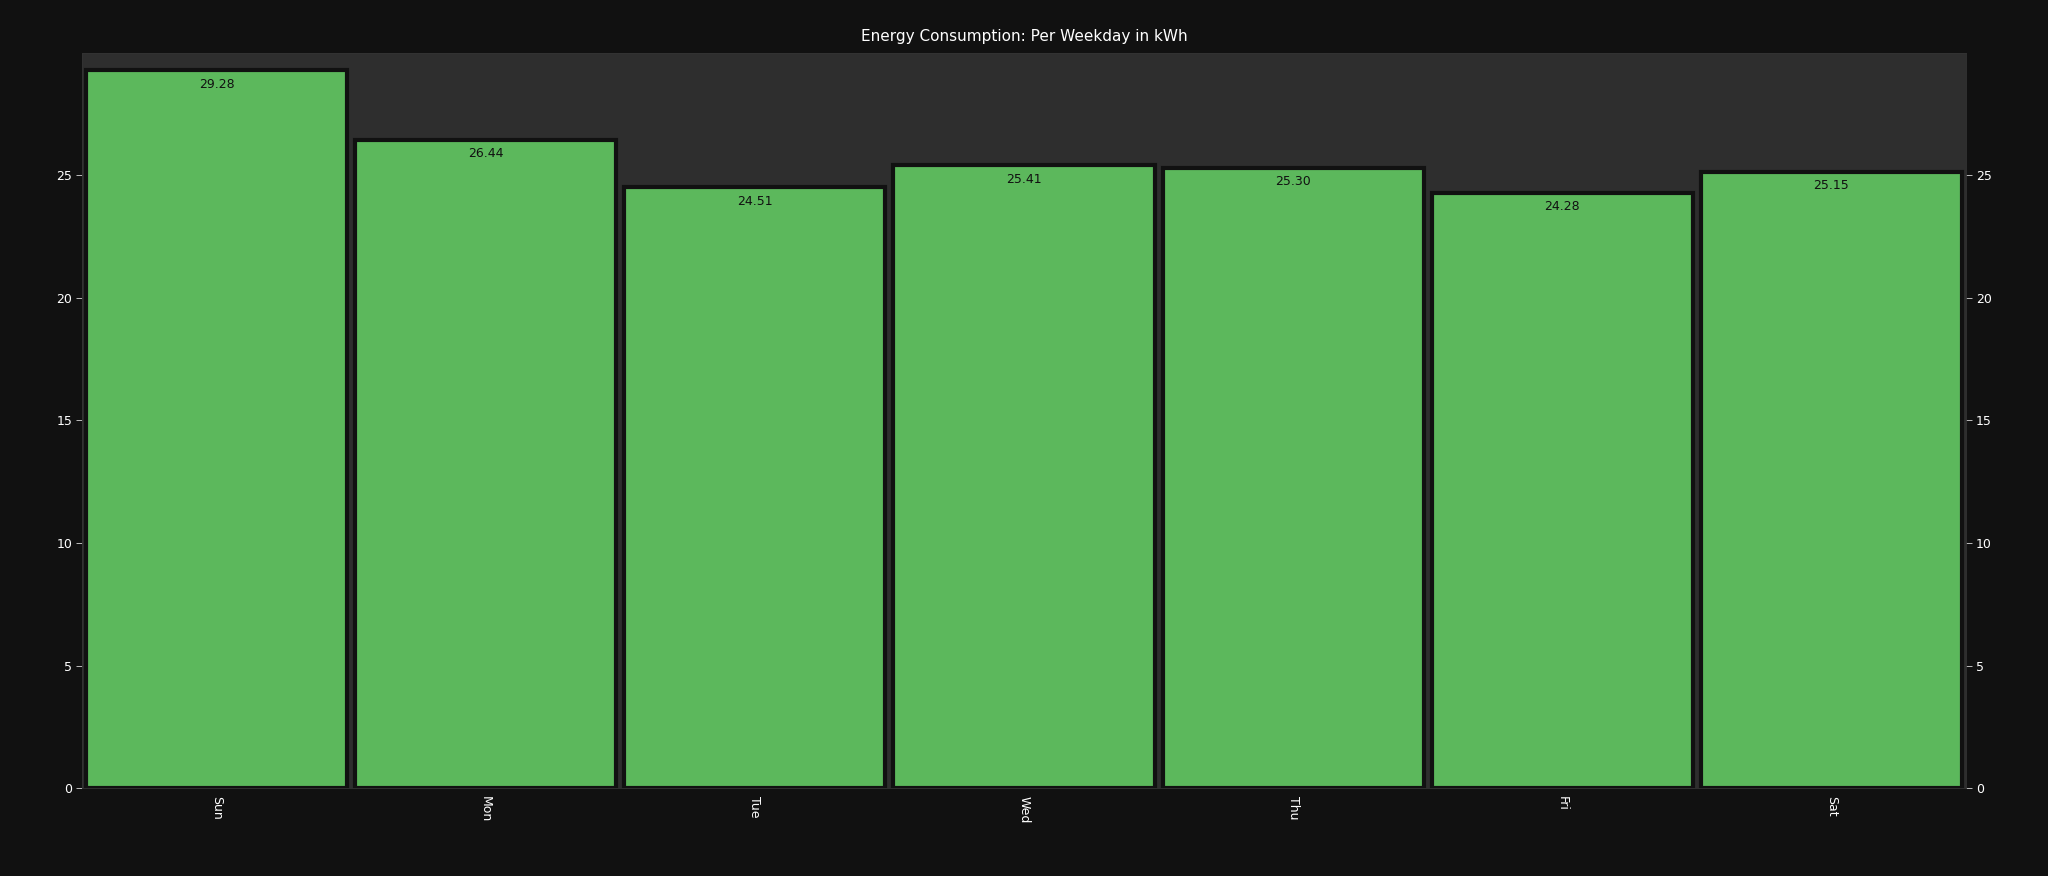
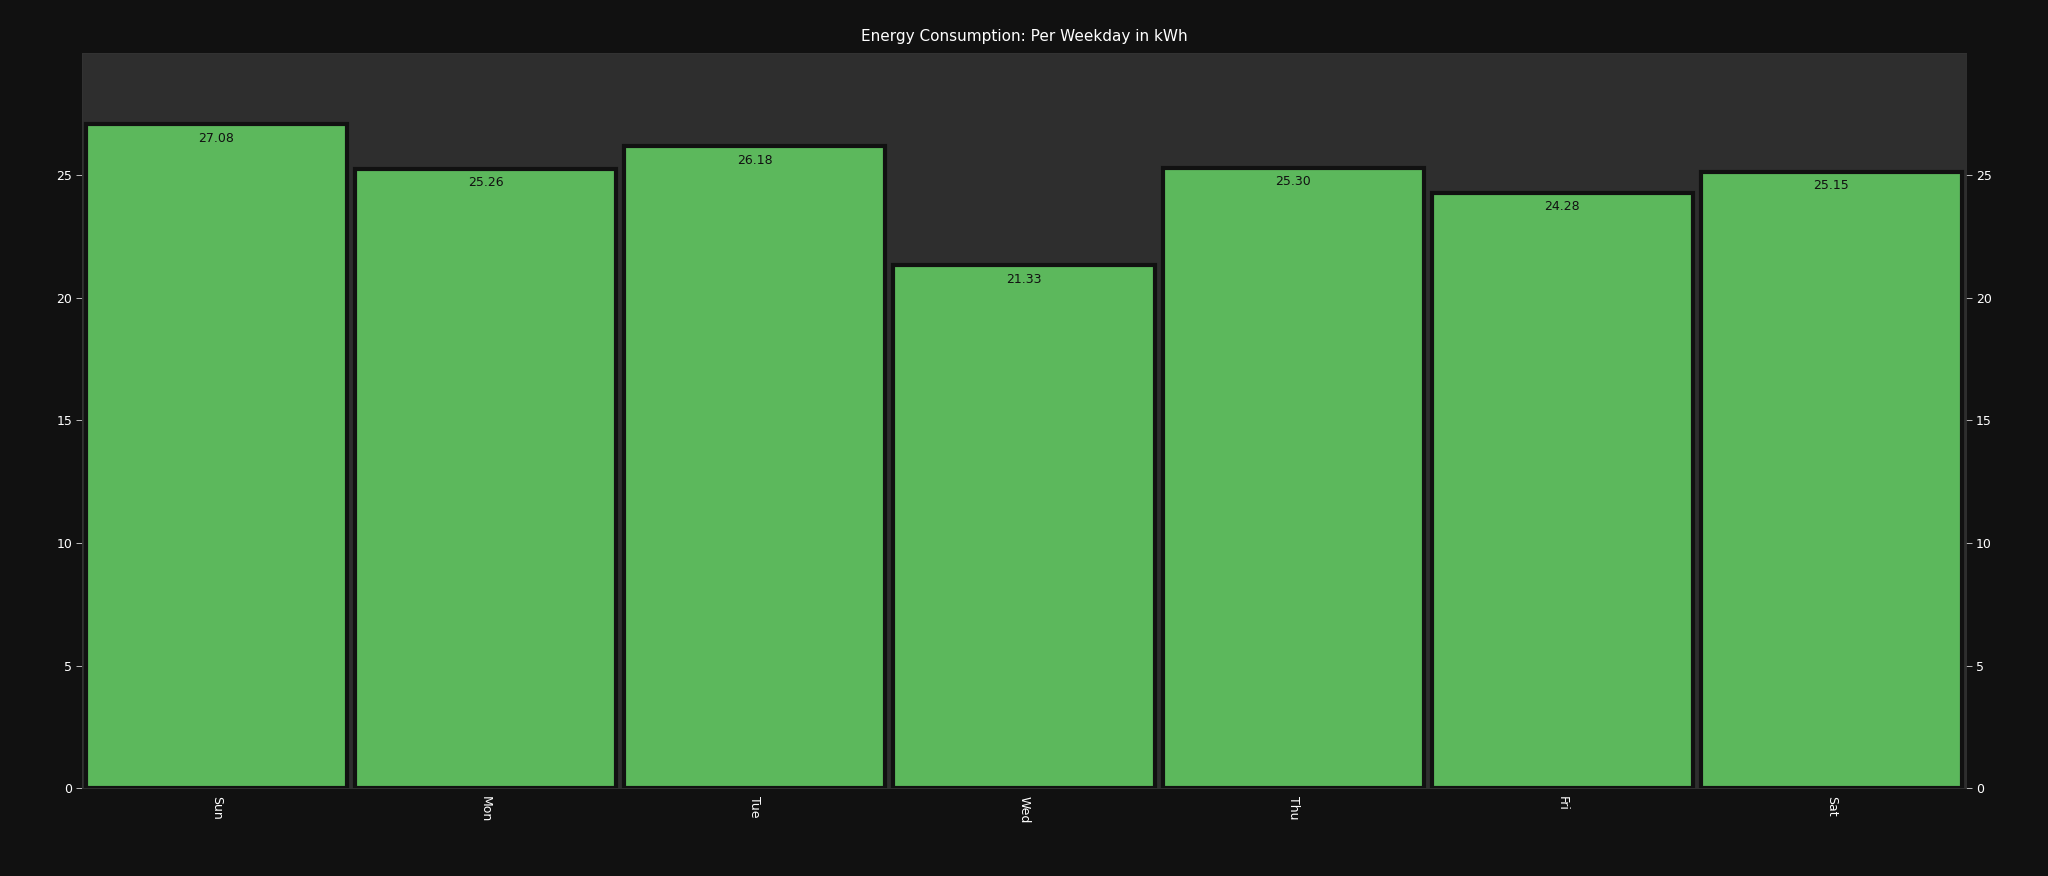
Sun: 29.28 -> 27.08
Mon: 26.44 -> 25.26
Tue: 24.51 -> 26.18
Wed: 25.41 -> 21.33
